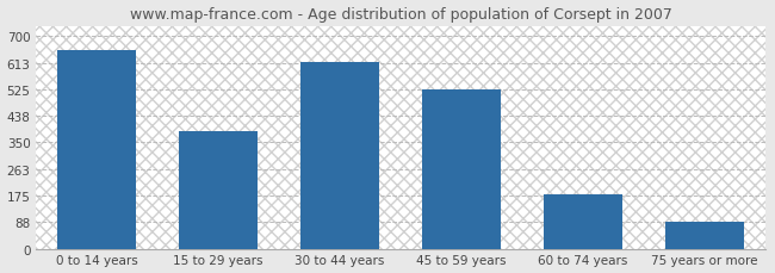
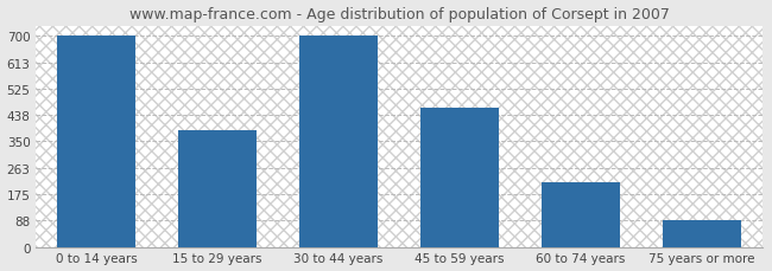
0 to 14 years: 655 -> 700
30 to 44 years: 615 -> 700
45 to 59 years: 525 -> 463
60 to 74 years: 180 -> 213
